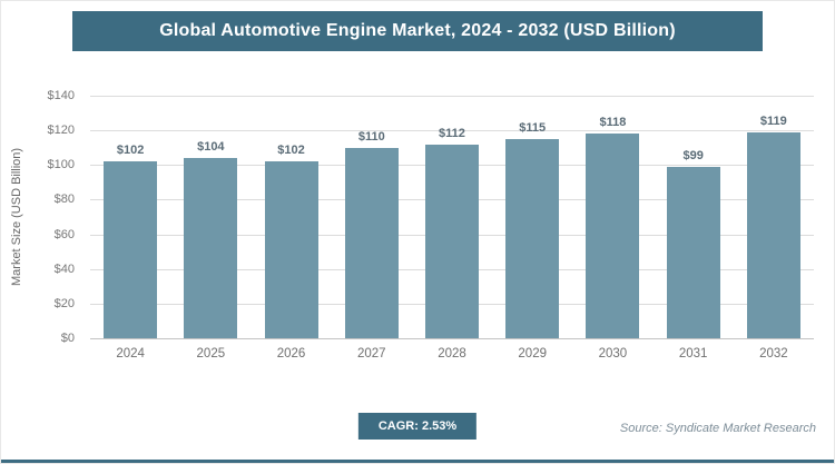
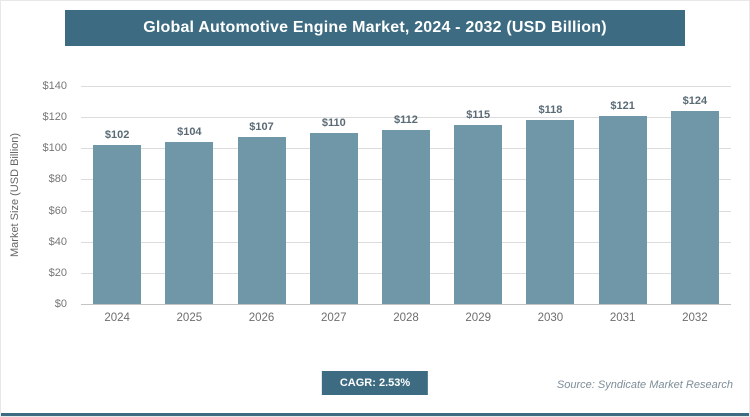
2026: $102 -> $107
2031: $99 -> $121
2032: $119 -> $124
